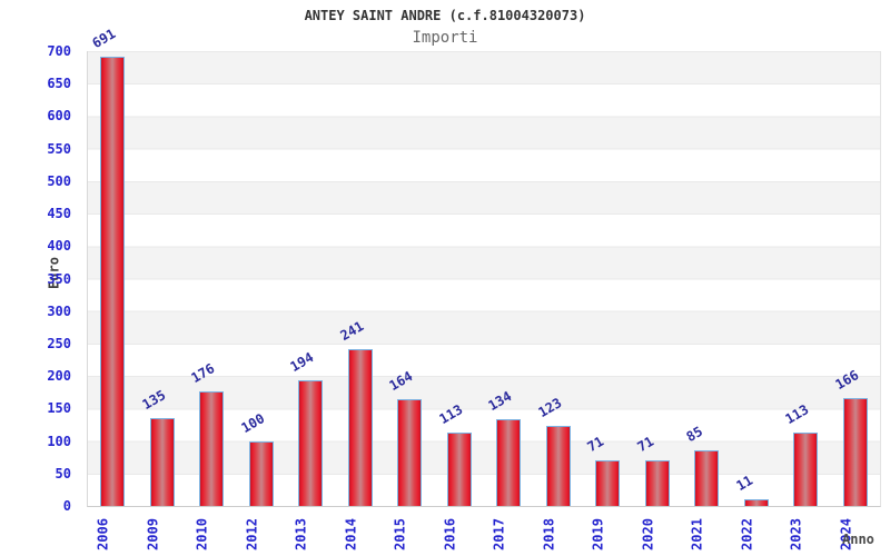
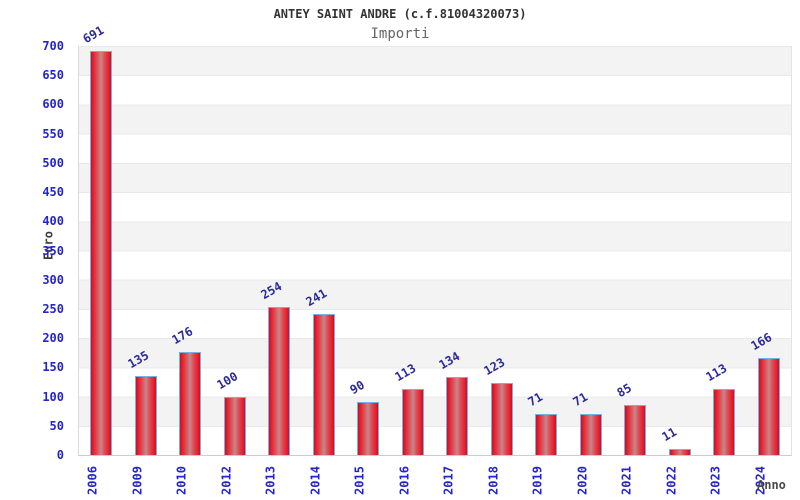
2013: 194 -> 254
2015: 164 -> 90
